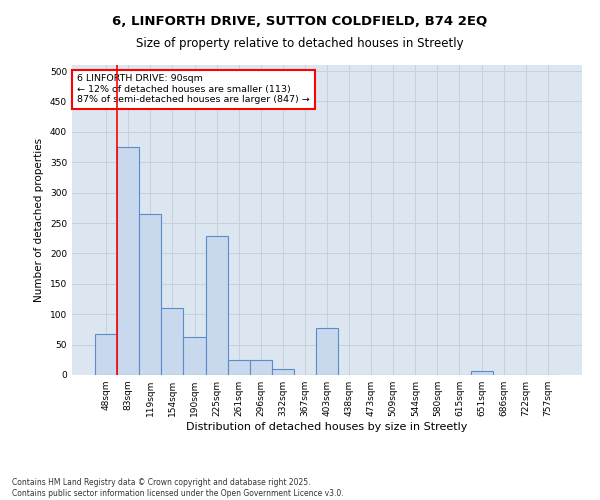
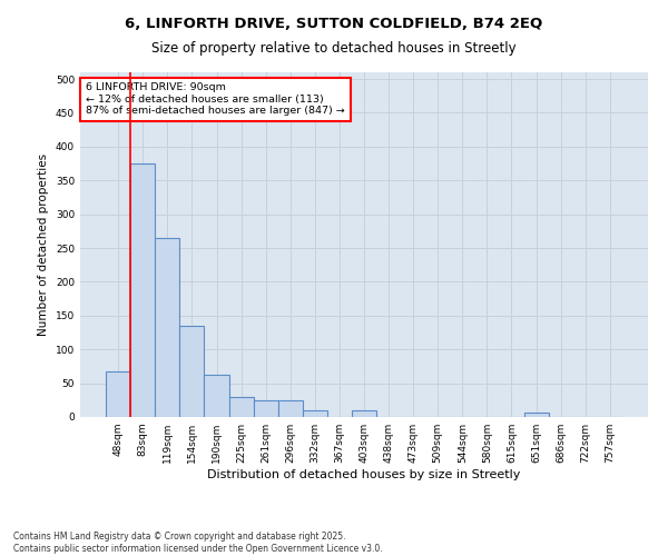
154sqm: 110 -> 135
225sqm: 228 -> 30
403sqm: 78 -> 10
